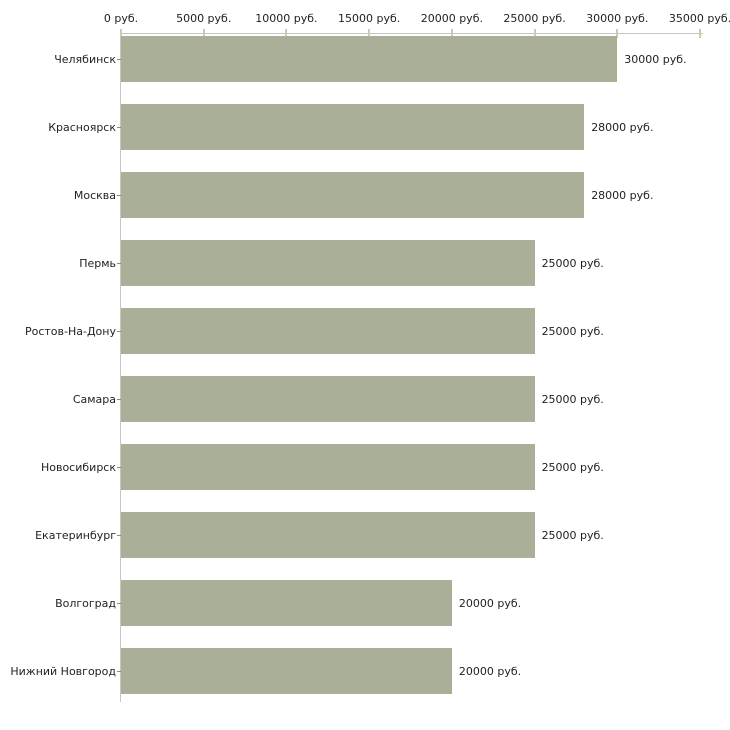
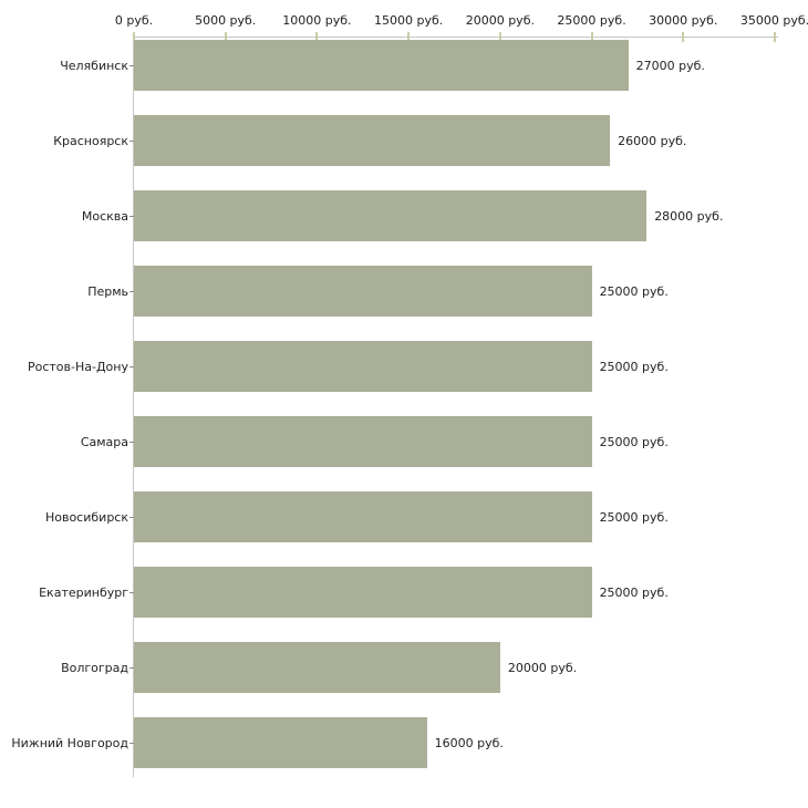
Челябинск: 30000 -> 27000
Красноярск: 28000 -> 26000
Нижний Новгород: 20000 -> 16000
